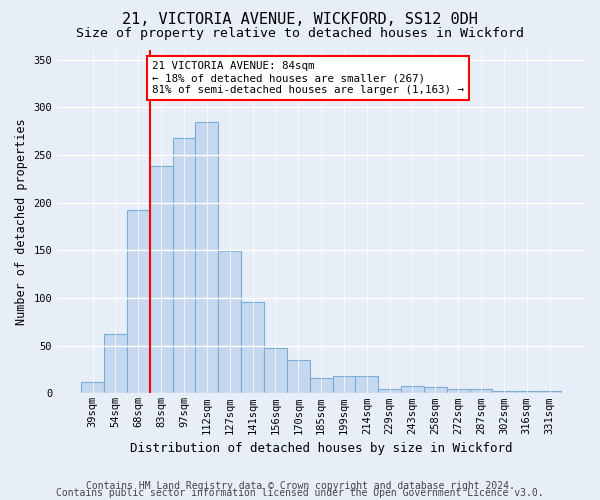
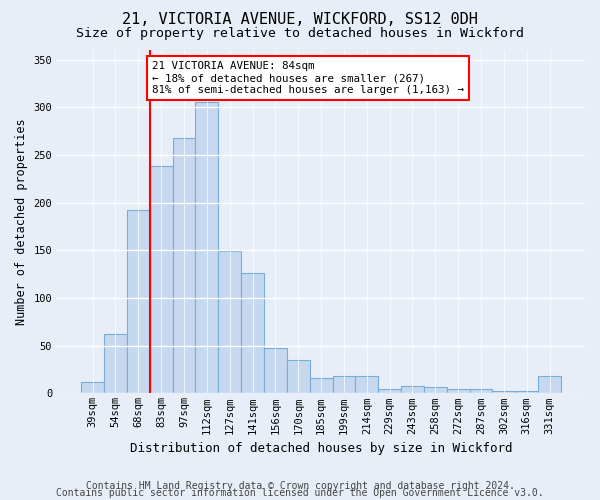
112sqm: 285 -> 306
141sqm: 96 -> 126
331sqm: 2 -> 18
